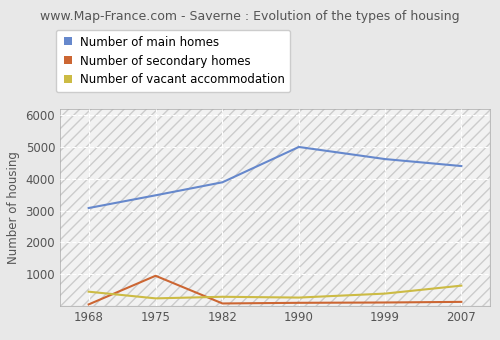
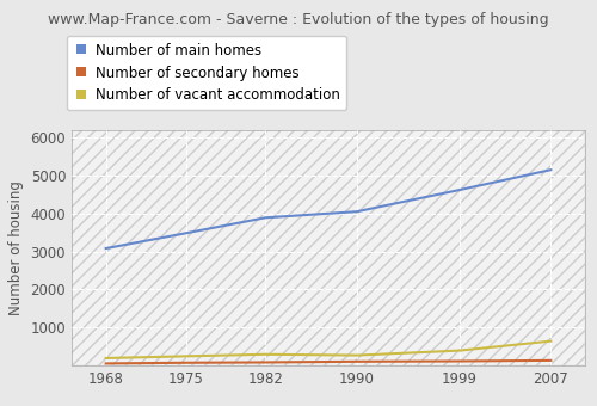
Number of vacant accommodation/1968: 450 -> 190
Number of secondary homes/1975: 950 -> 70
Number of main homes/1990: 5000 -> 4050
Number of main homes/2007: 4400 -> 5150
